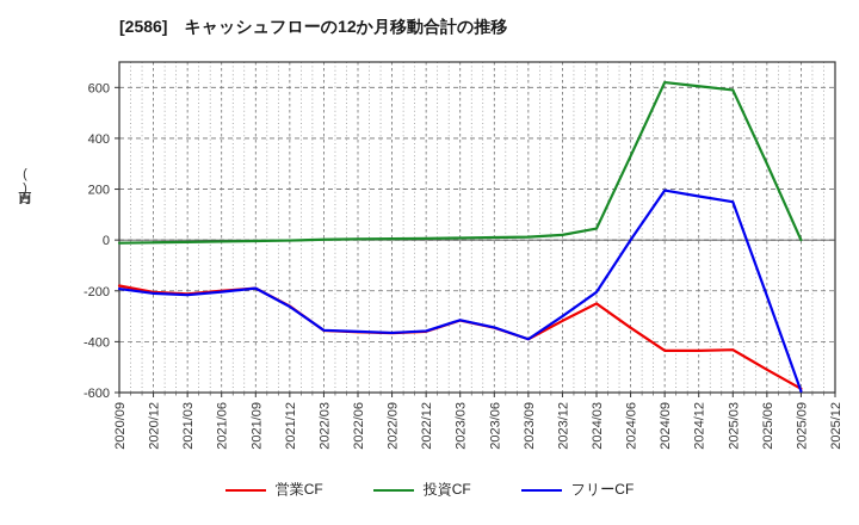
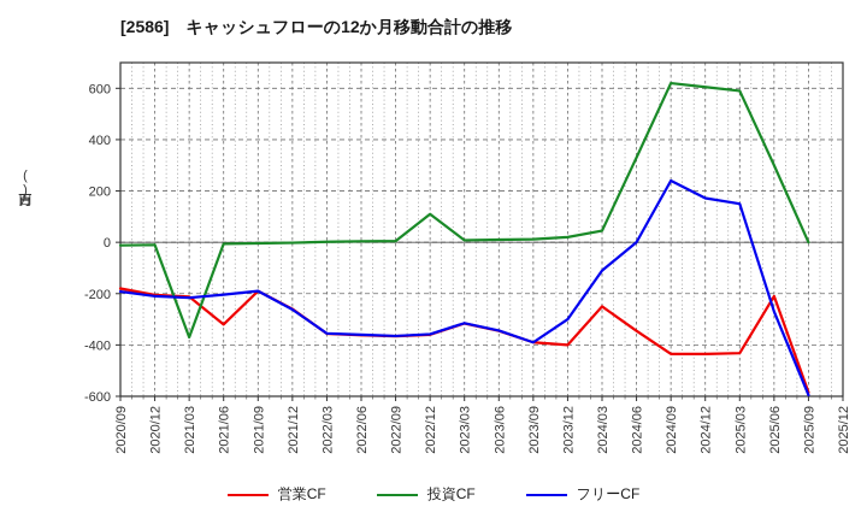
投資CF/2021/03: -10 -> -370
営業CF/2021/06: -200 -> -320
投資CF/2022/12: 10 -> 110
営業CF/2023/12: -320 -> -400
フリーCF/2024/03: -200 -> -110
フリーCF/2024/09: 200 -> 240
営業CF/2025/06: -510 -> -210
フリーCF/2025/06: -220 -> -270
